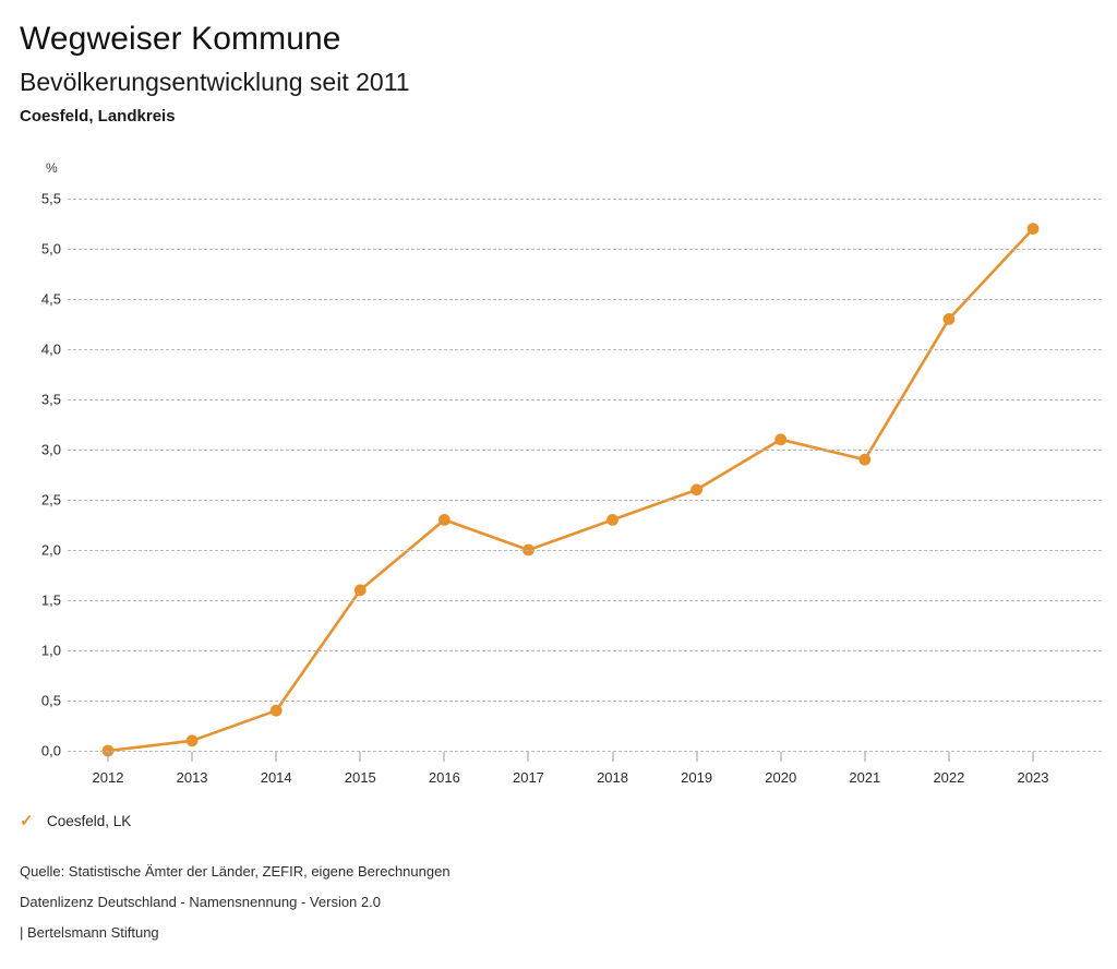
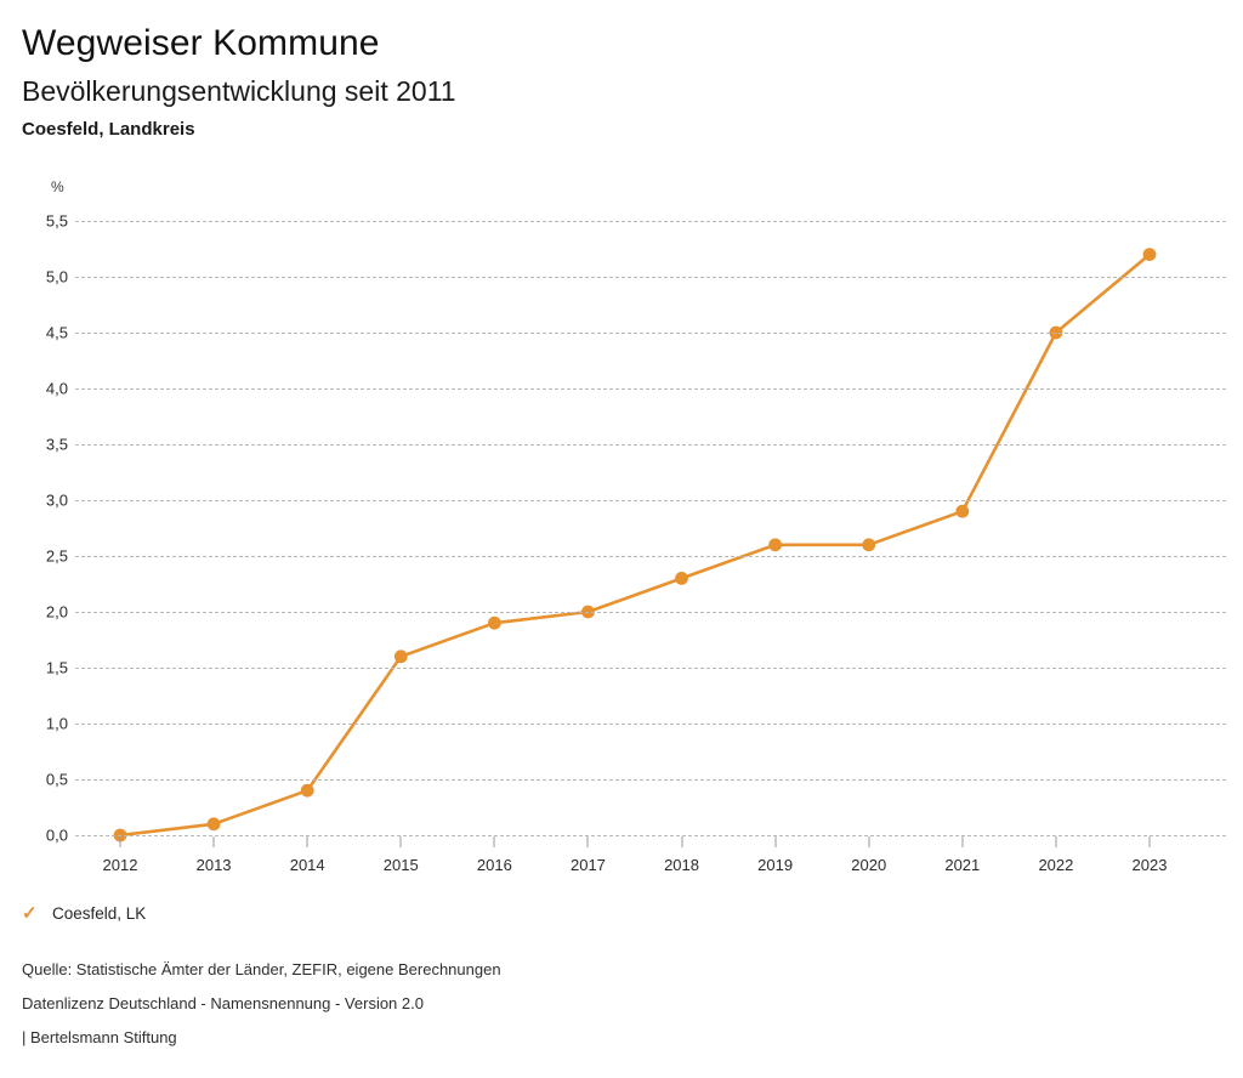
2016: 2,3 -> 1,9
2020: 3,1 -> 2,6
2022: 4,3 -> 4,5
